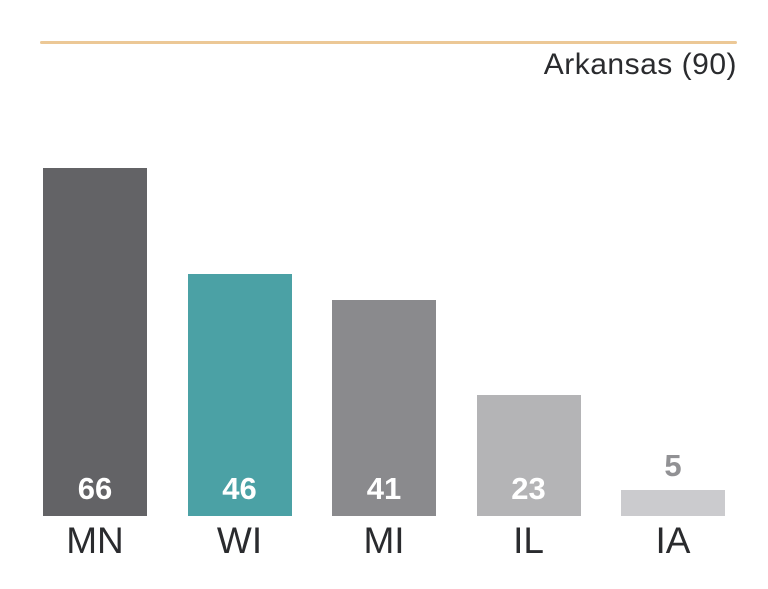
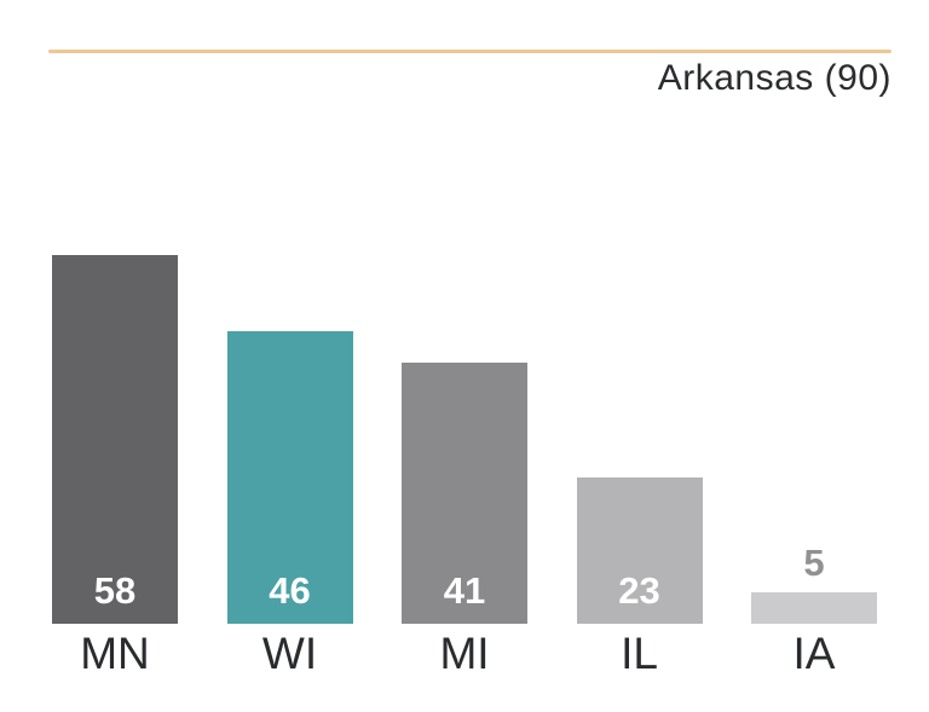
MN: 66 -> 58
